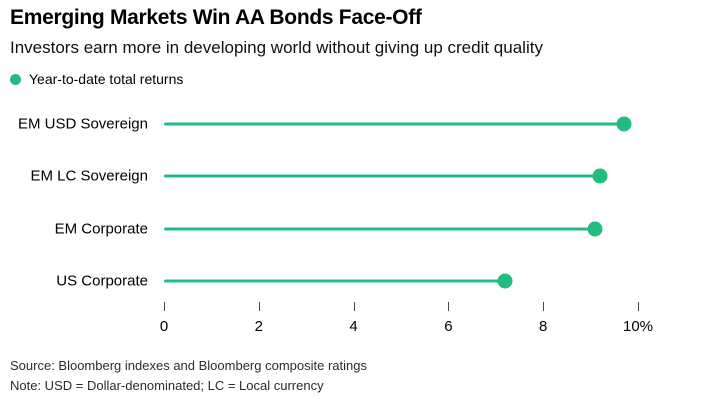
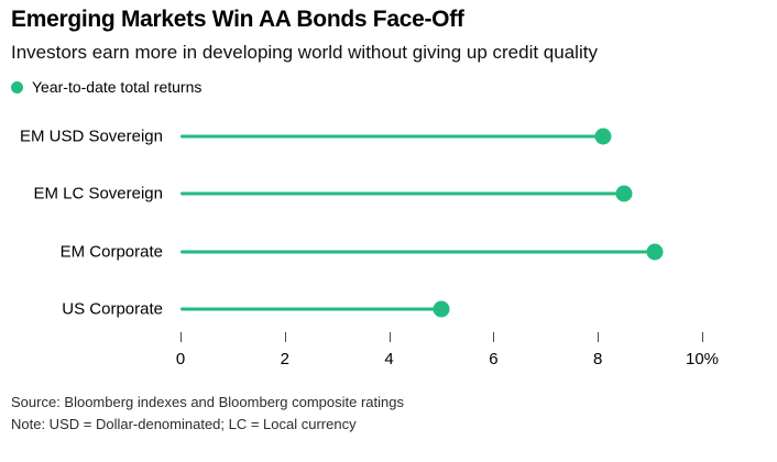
EM USD Sovereign: 9.7% -> 8.1%
EM LC Sovereign: 9.2% -> 8.5%
US Corporate: 7.2% -> 5.0%
